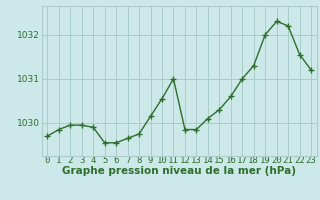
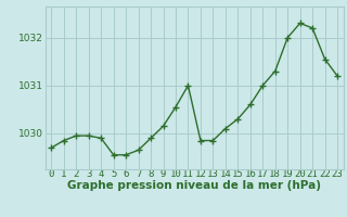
8: 1029.75 -> 1029.90
